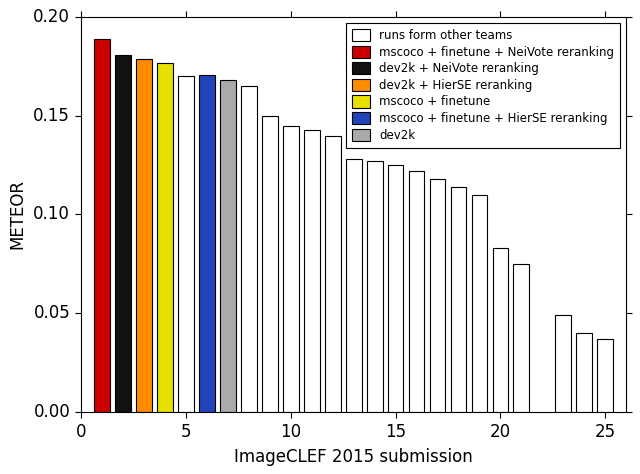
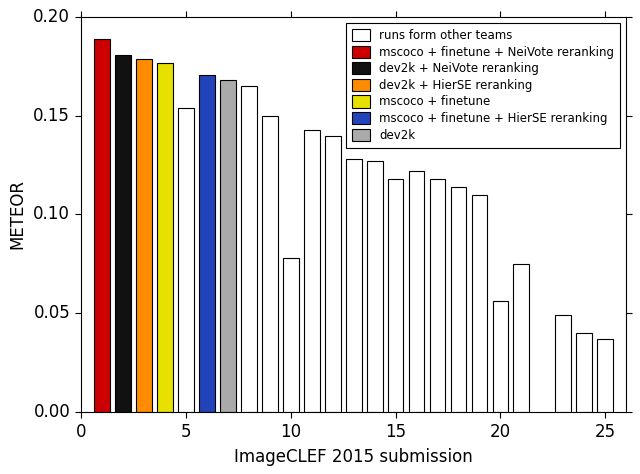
5: 0.170 -> 0.154
10: 0.145 -> 0.078
15: 0.125 -> 0.118
20: 0.083 -> 0.056
